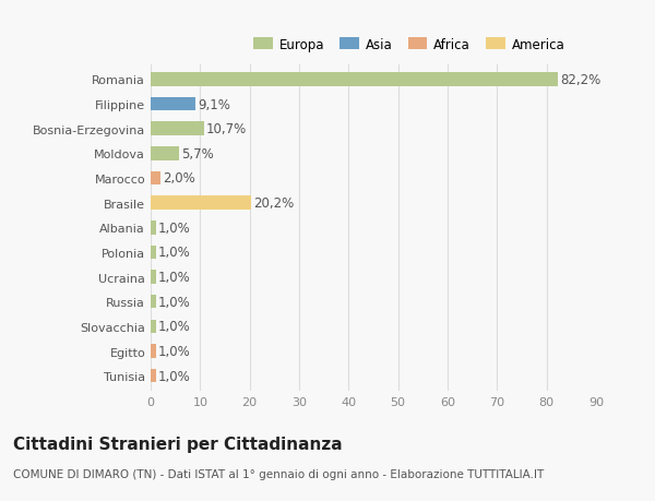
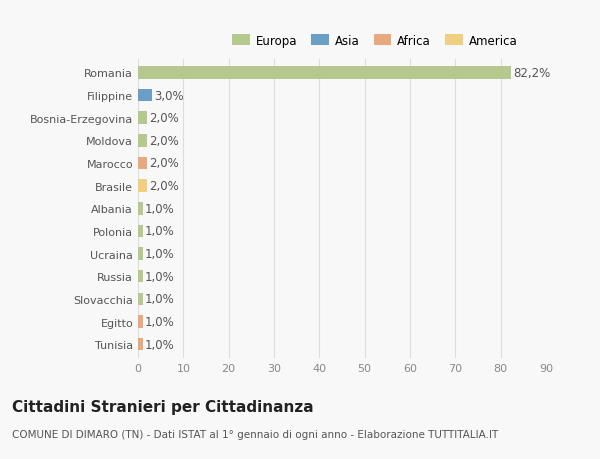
Filippine: 9,1% -> 3,0%
Bosnia-Erzegovina: 10,7% -> 2,0%
Moldova: 5,7% -> 2,0%
Brasile: 20,2% -> 2,0%
